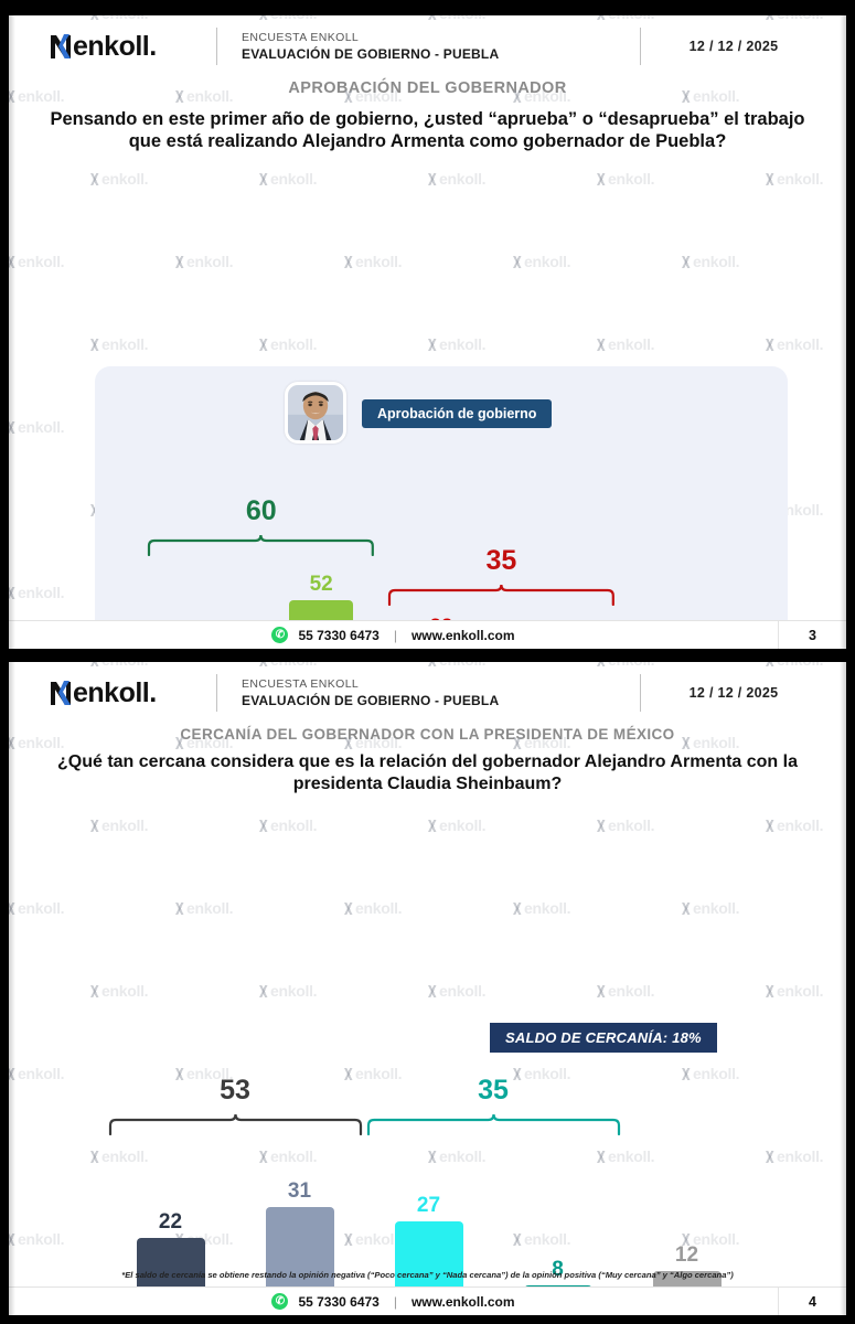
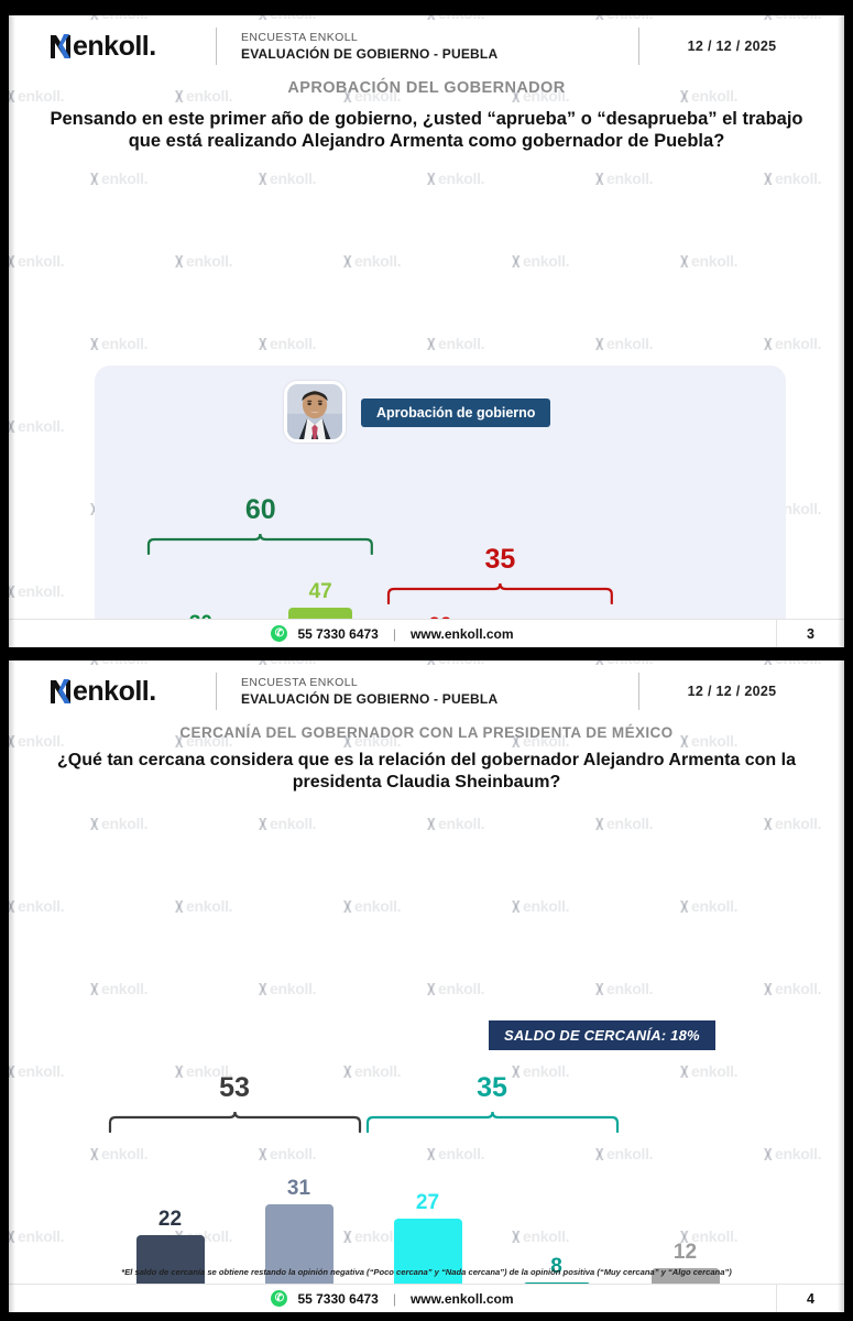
Aprobación de gobierno/Aprueba mucho: 8 -> 30
Aprobación de gobierno/Aprueba: 52 -> 47
